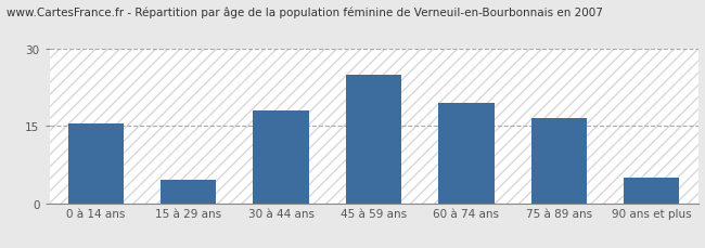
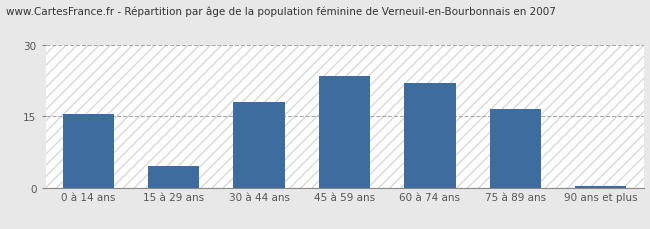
45 à 59 ans: 25.0 -> 23.5
60 à 74 ans: 19.5 -> 22.0
90 ans et plus: 5.0 -> 0.3
